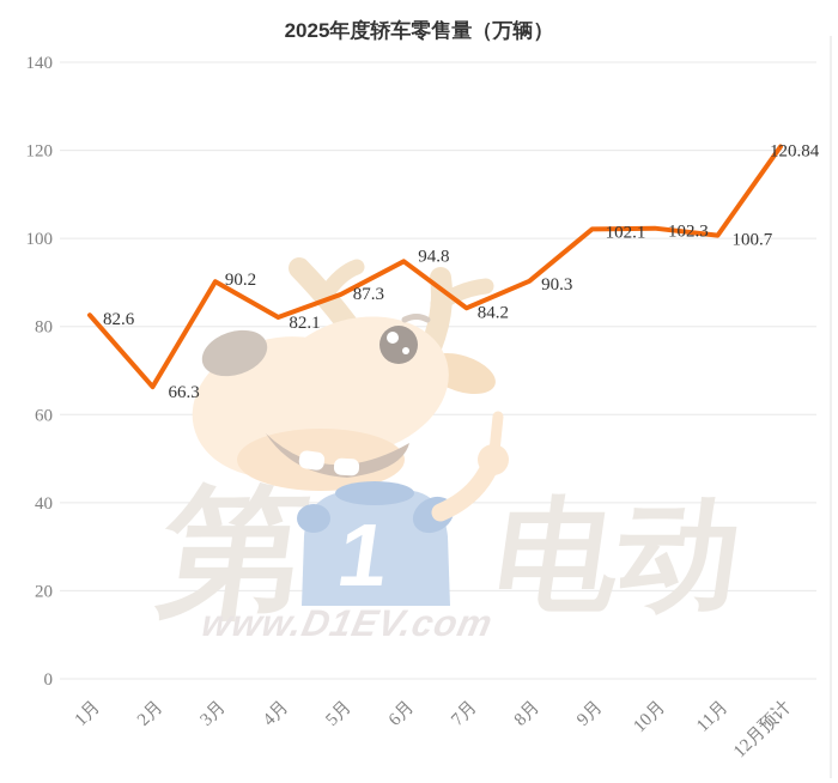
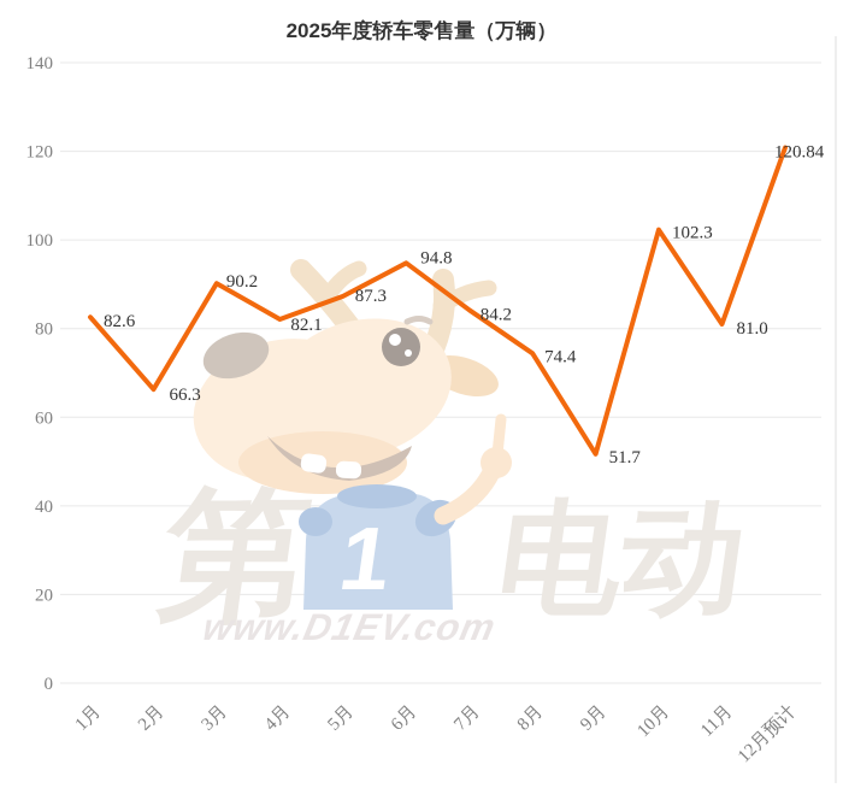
8月: 90.3 -> 74.4
9月: 102.1 -> 51.7
11月: 100.7 -> 81.0
